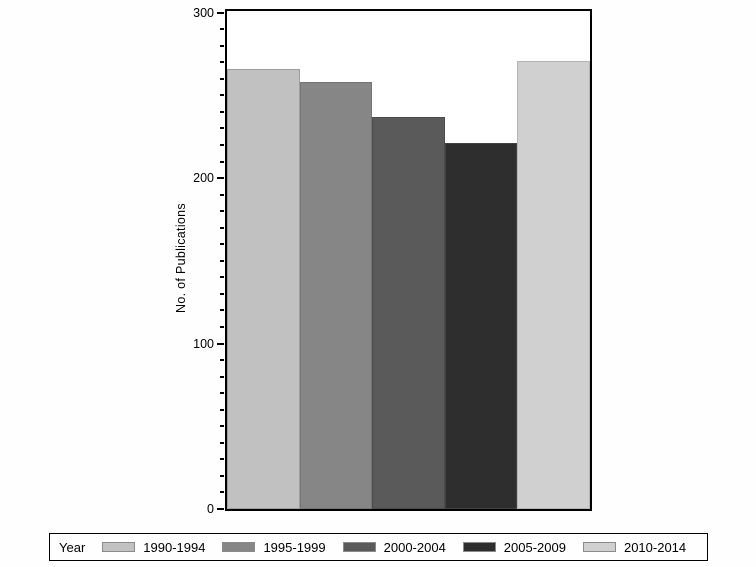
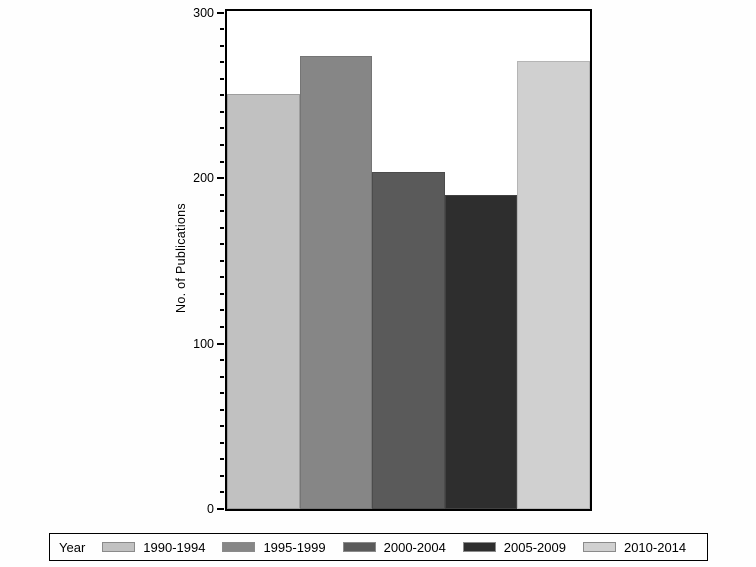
1990-1994: 266 -> 251
1995-1999: 258 -> 274
2000-2004: 237 -> 204
2005-2009: 221 -> 190
